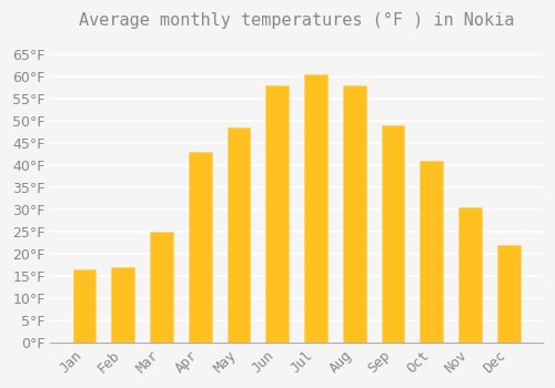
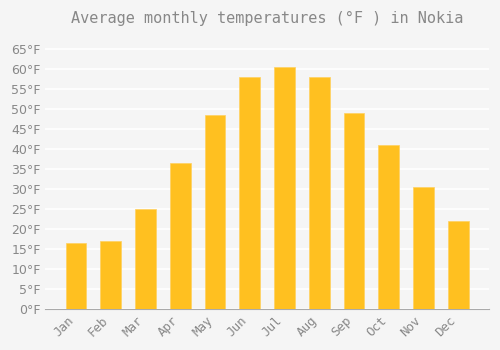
Apr: 43.0°F -> 36.5°F
